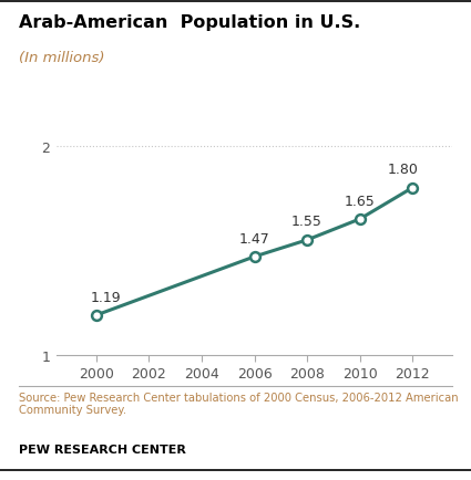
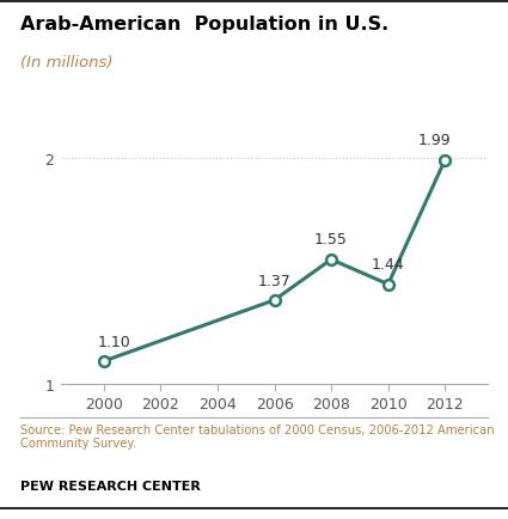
2000: 1.19 -> 1.10
2006: 1.47 -> 1.37
2010: 1.65 -> 1.44
2012: 1.80 -> 1.99
